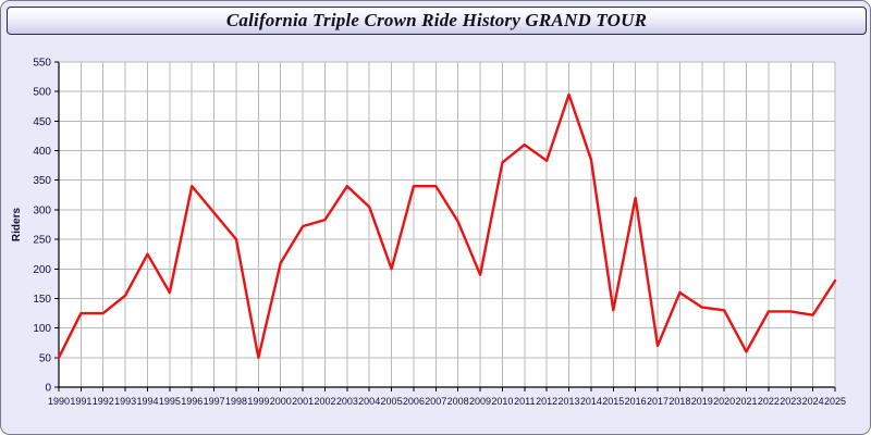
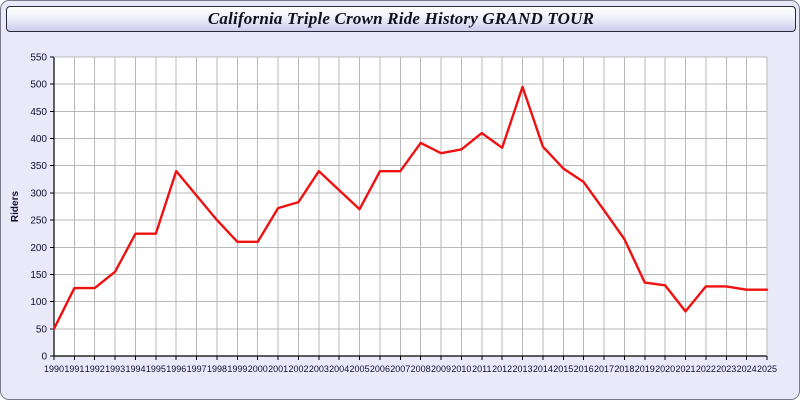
1995: 160 -> 220
1999: 50 -> 210
2005: 200 -> 270
2008: 280 -> 390
2009: 190 -> 370
2015: 130 -> 340
2017: 70 -> 270
2018: 160 -> 220
2021: 60 -> 80
2025: 180 -> 120
